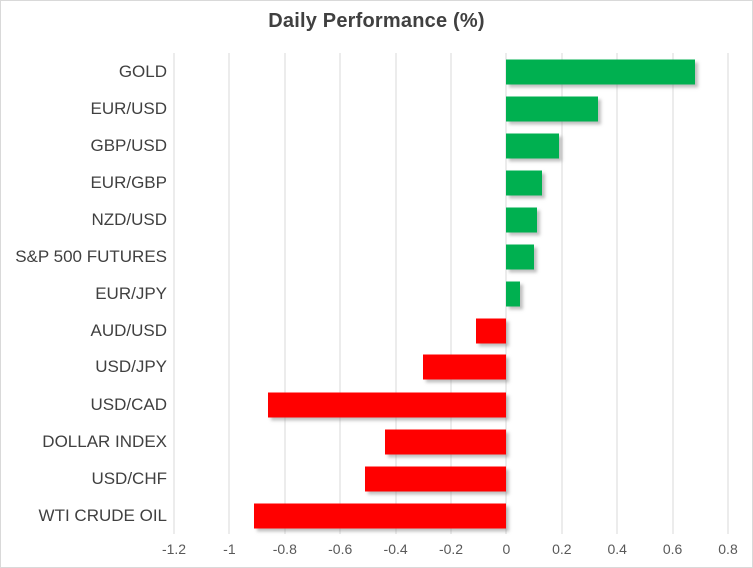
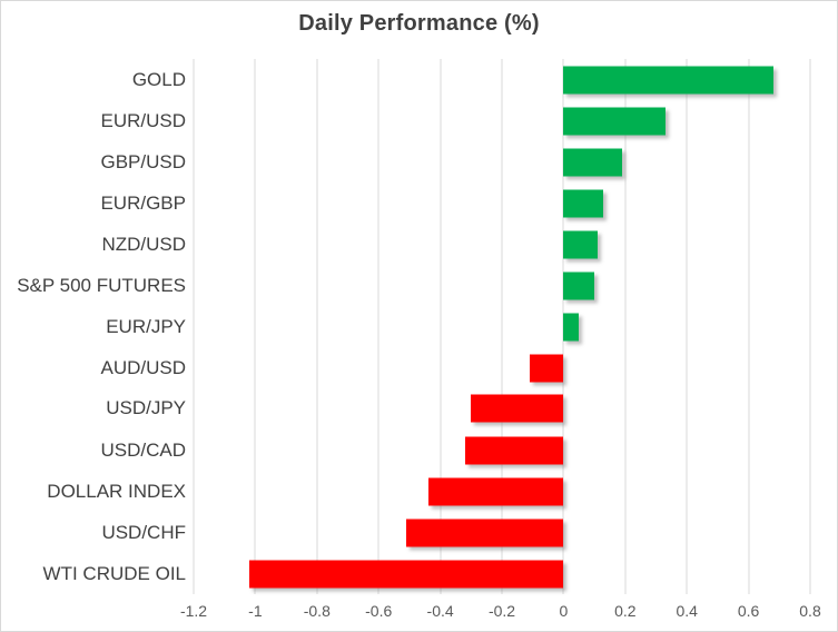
USD/CAD: -0.86 -> -0.32
WTI CRUDE OIL: -0.91 -> -1.02
